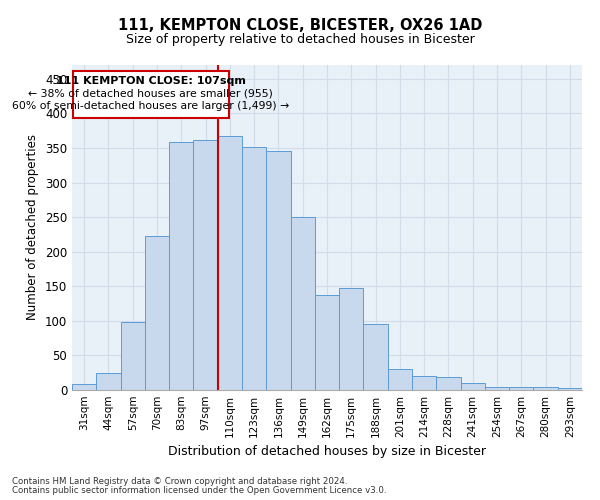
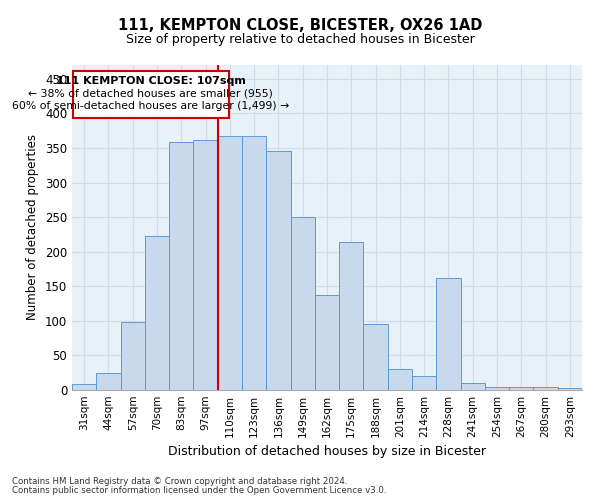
123sqm: 352 -> 368
175sqm: 148 -> 214
228sqm: 19 -> 162
